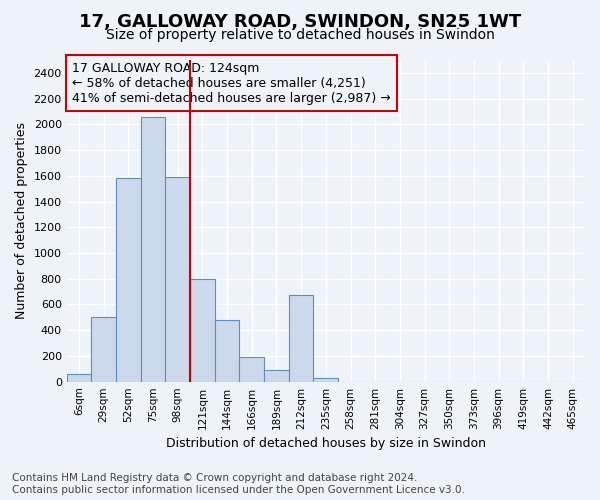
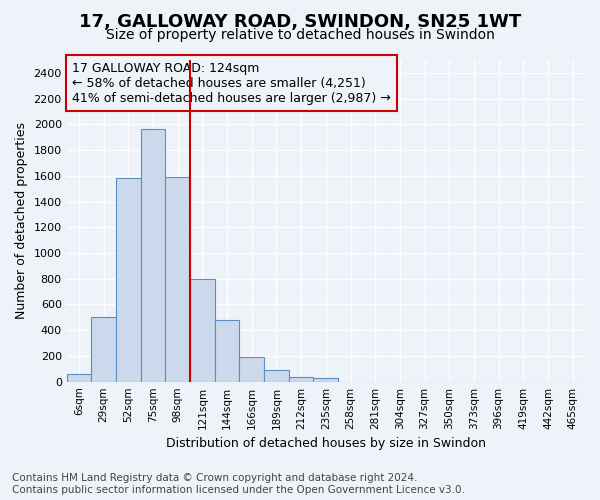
75sqm: 2060 -> 1960
212sqm: 670 -> 40
